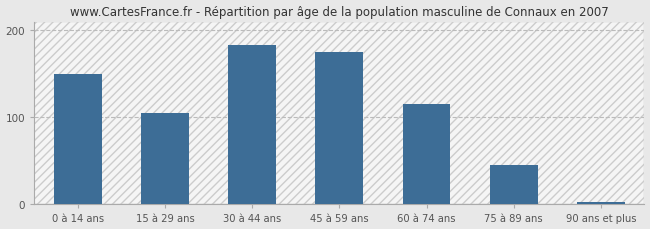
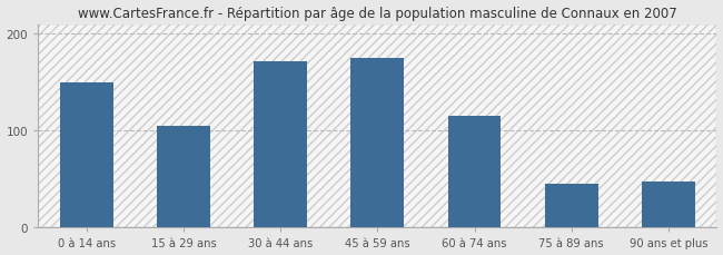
30 à 44 ans: 183 -> 172
90 ans et plus: 3 -> 48
